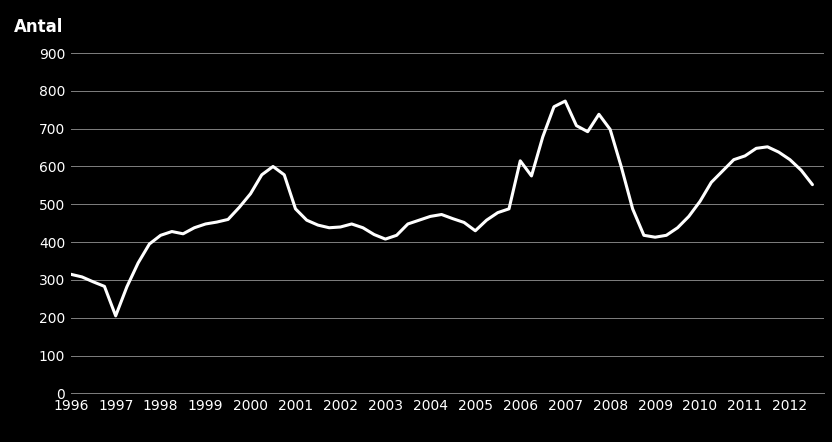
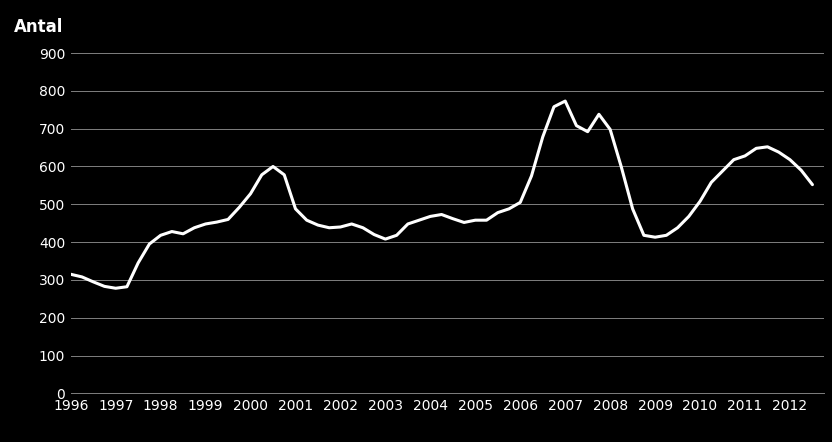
1997: 205 -> 278
2005: 430 -> 458
2006: 615 -> 505
